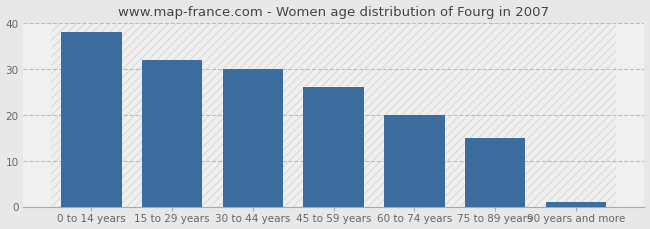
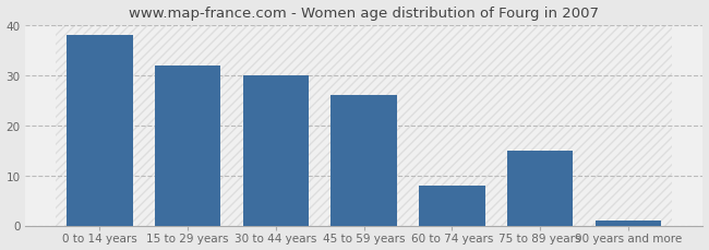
60 to 74 years: 20 -> 8
